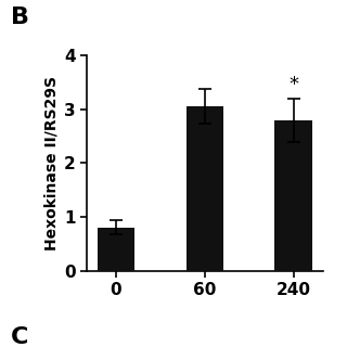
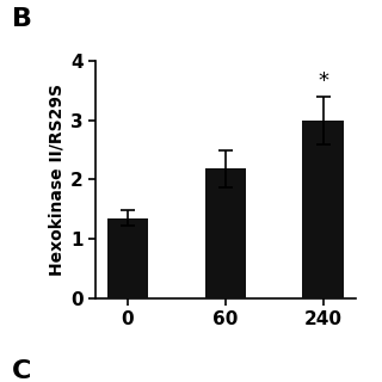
0: 0.80 -> 1.35
60: 3.05 -> 2.18
240: 2.80 -> 3.00
